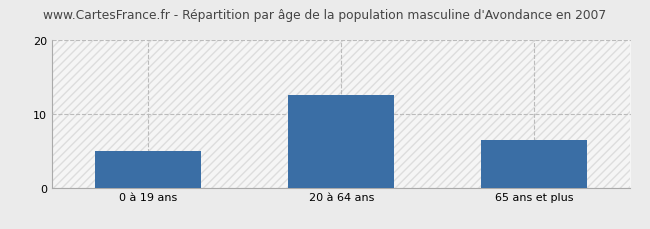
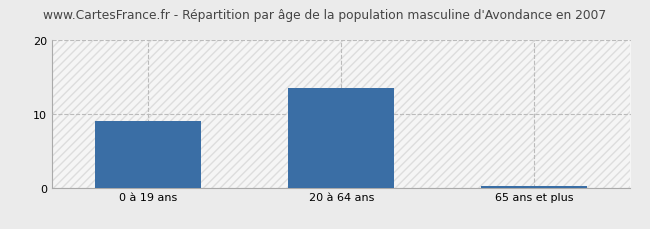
0 à 19 ans: 5.0 -> 9.0
20 à 64 ans: 12.6 -> 13.5
65 ans et plus: 6.4 -> 0.2
